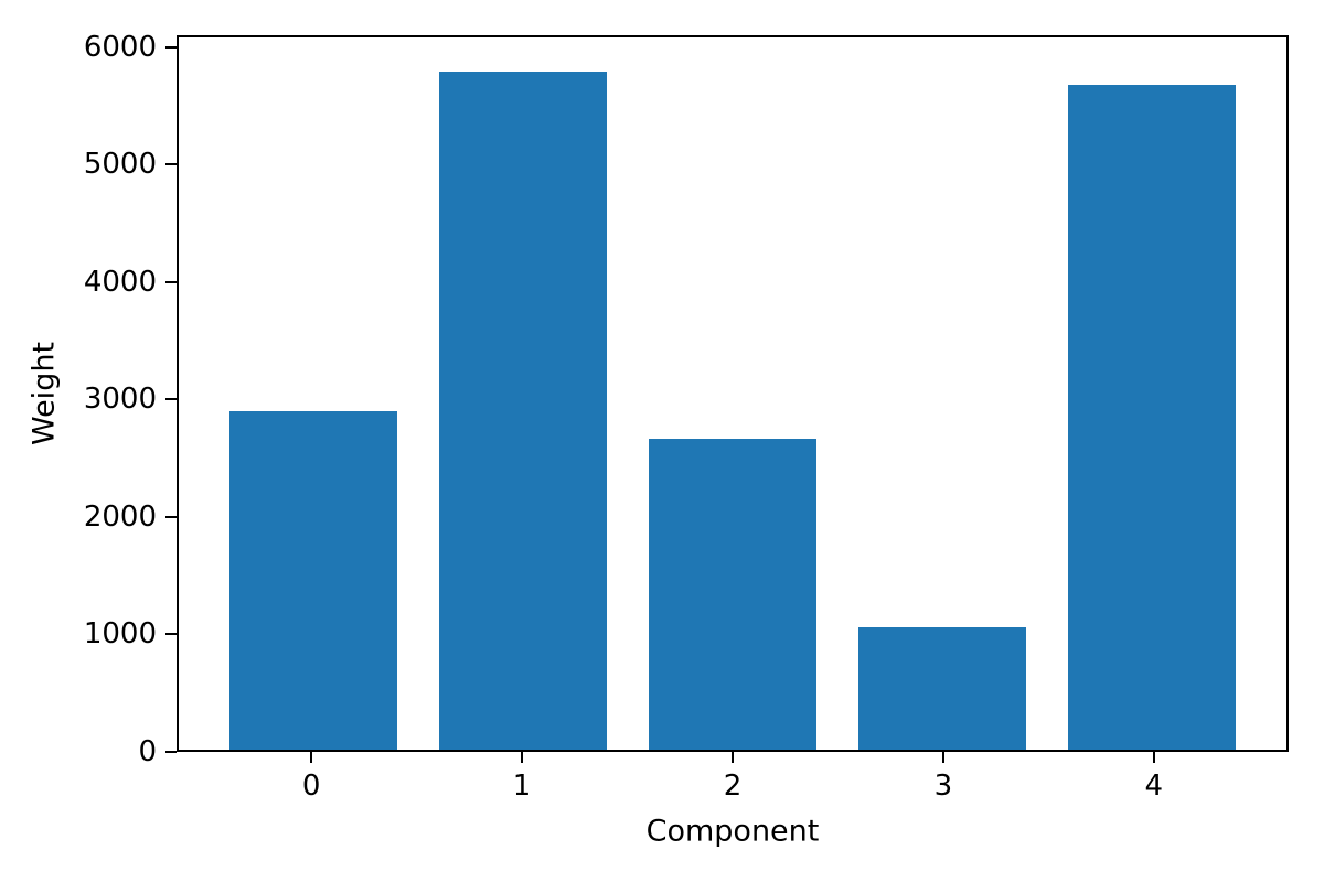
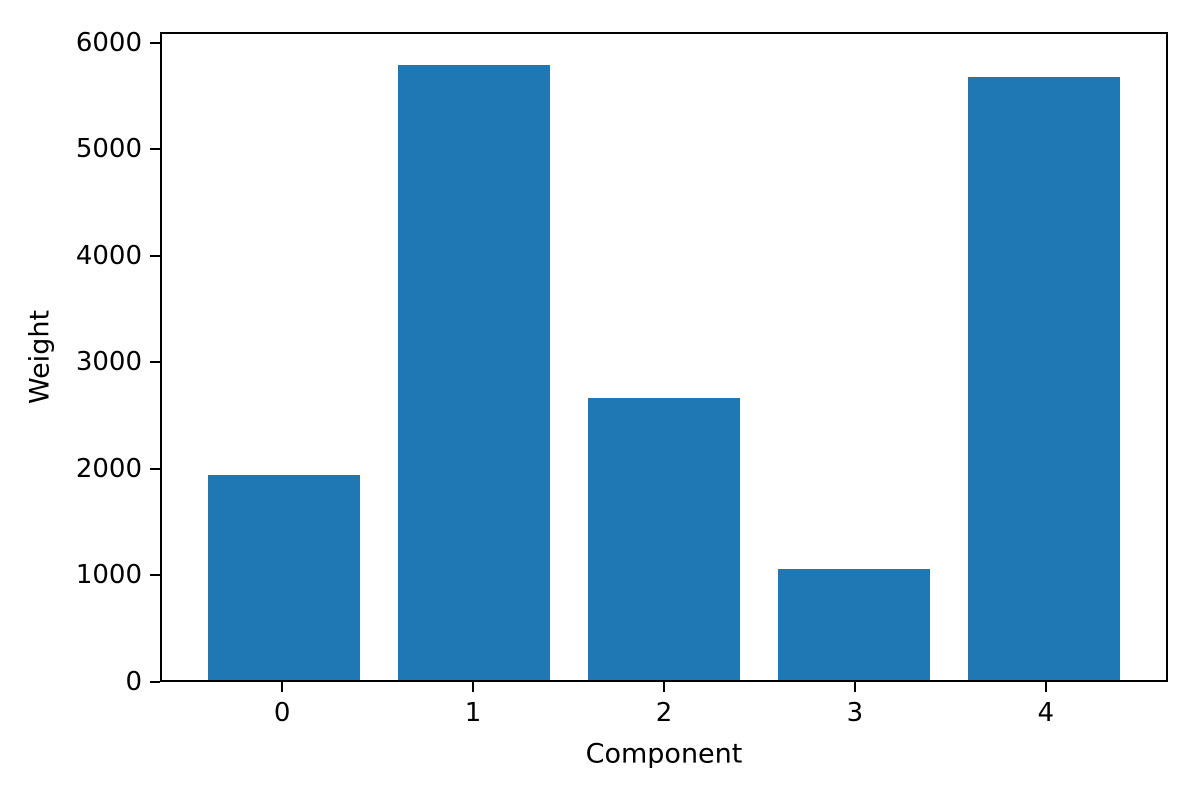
0: 2900 -> 1940
